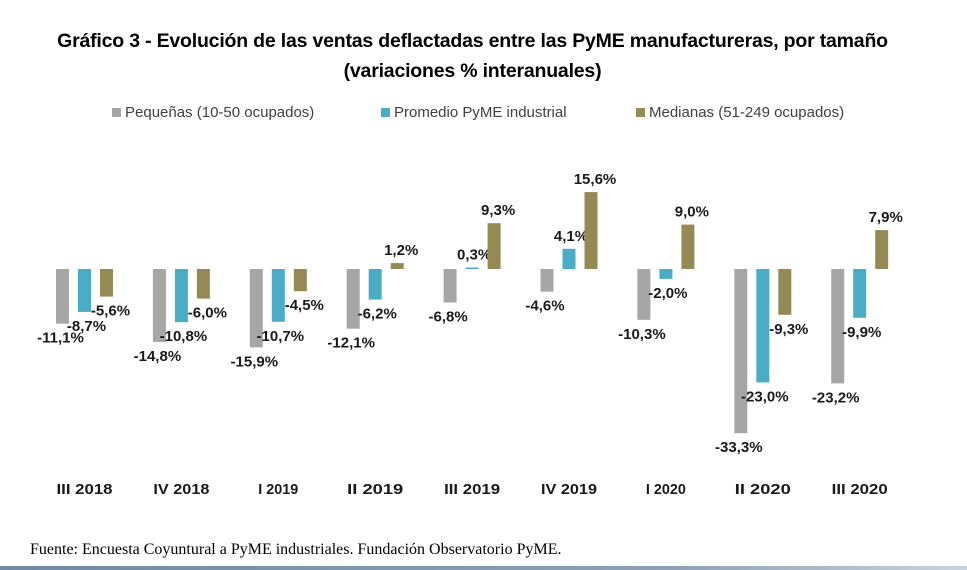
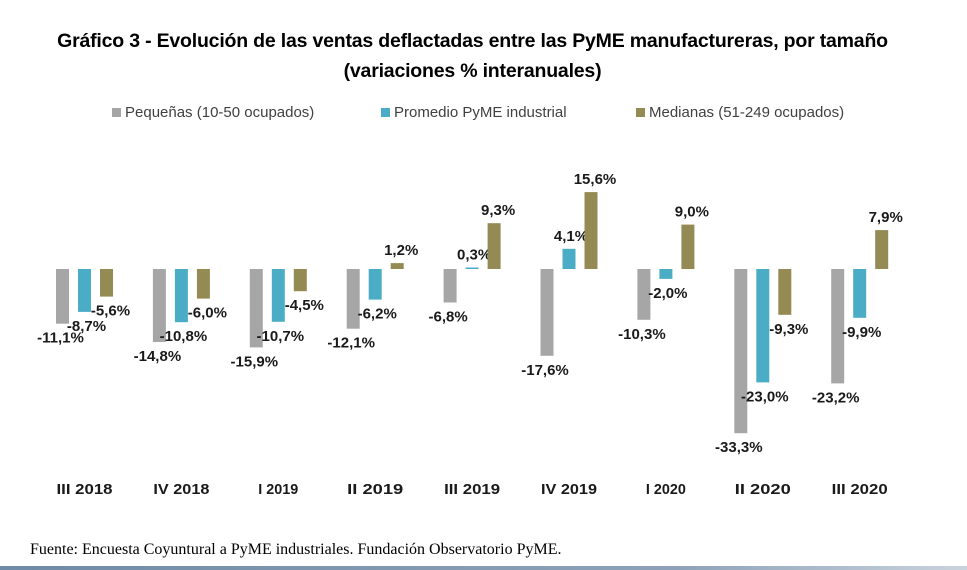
Pequeñas (10-50 ocupados)/IV 2019: -4,6% -> -17,6%
